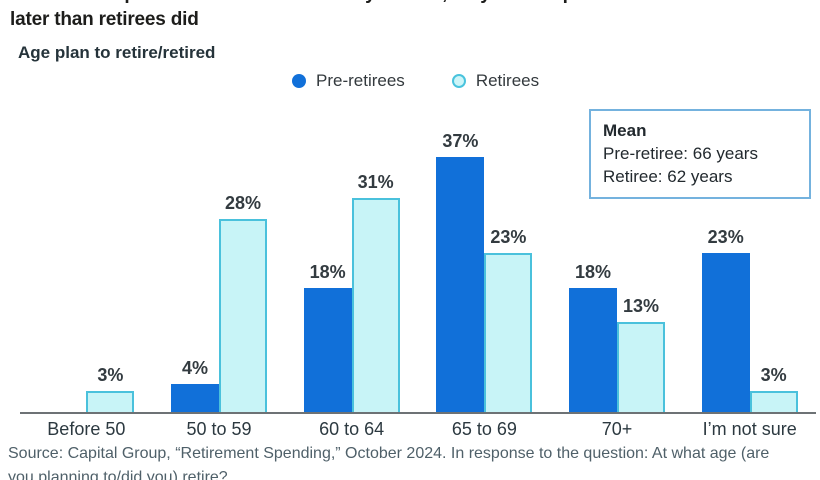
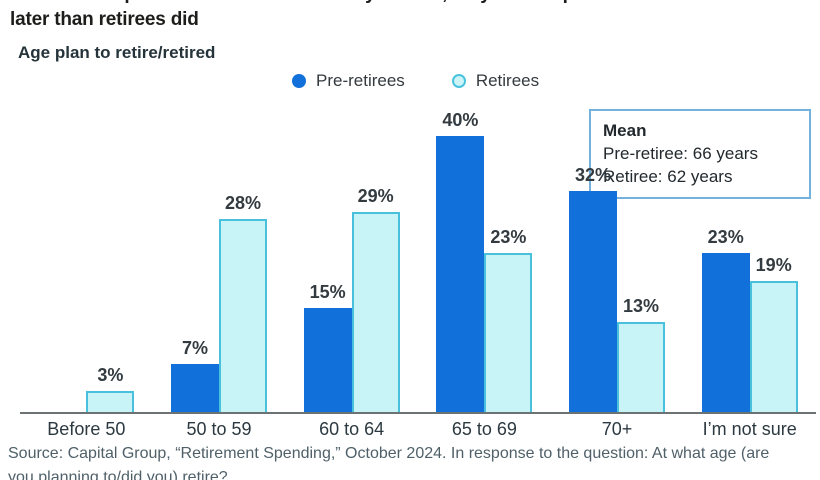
Pre-retirees/50 to 59: 4% -> 7%
Pre-retirees/60 to 64: 18% -> 15%
Retirees/60 to 64: 31% -> 29%
Pre-retirees/65 to 69: 37% -> 40%
Pre-retirees/70+: 18% -> 32%
Retirees/I’m not sure: 3% -> 19%
